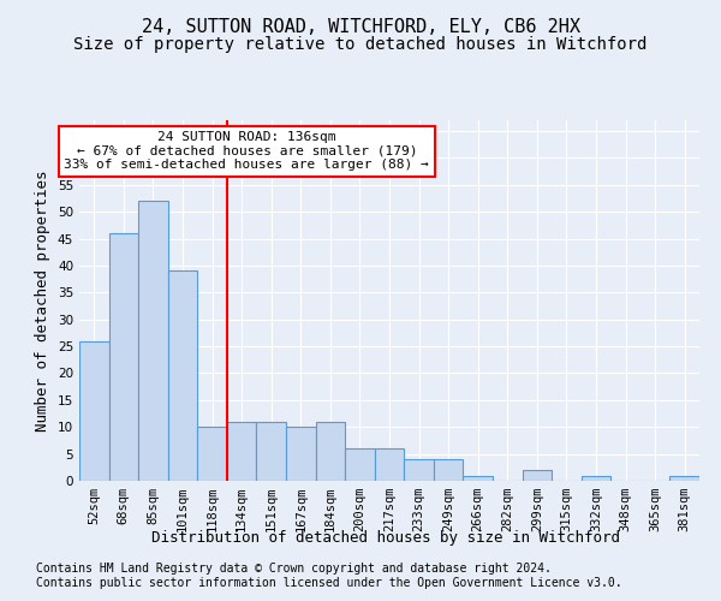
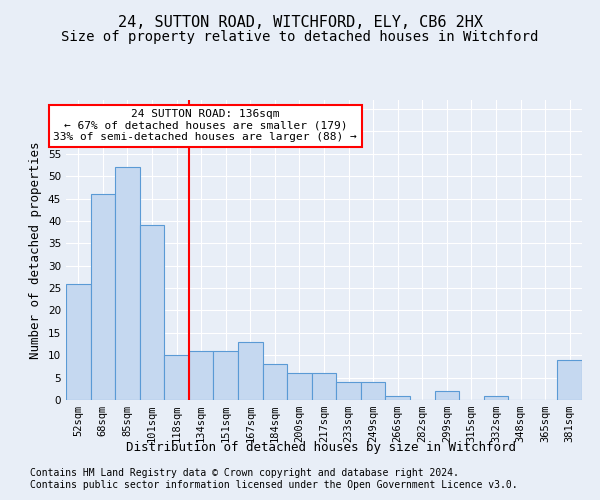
167sqm: 10 -> 13
184sqm: 11 -> 8
381sqm: 1 -> 9
